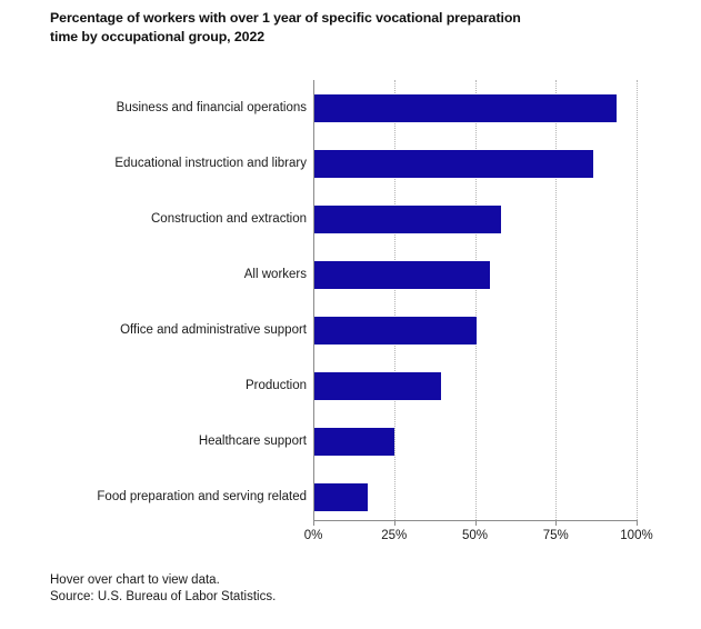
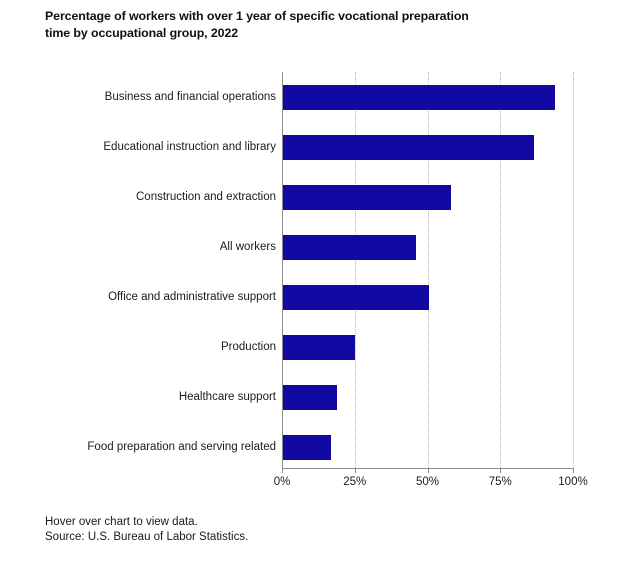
All workers: 54% -> 46%
Production: 40% -> 25%
Healthcare support: 25% -> 19%
